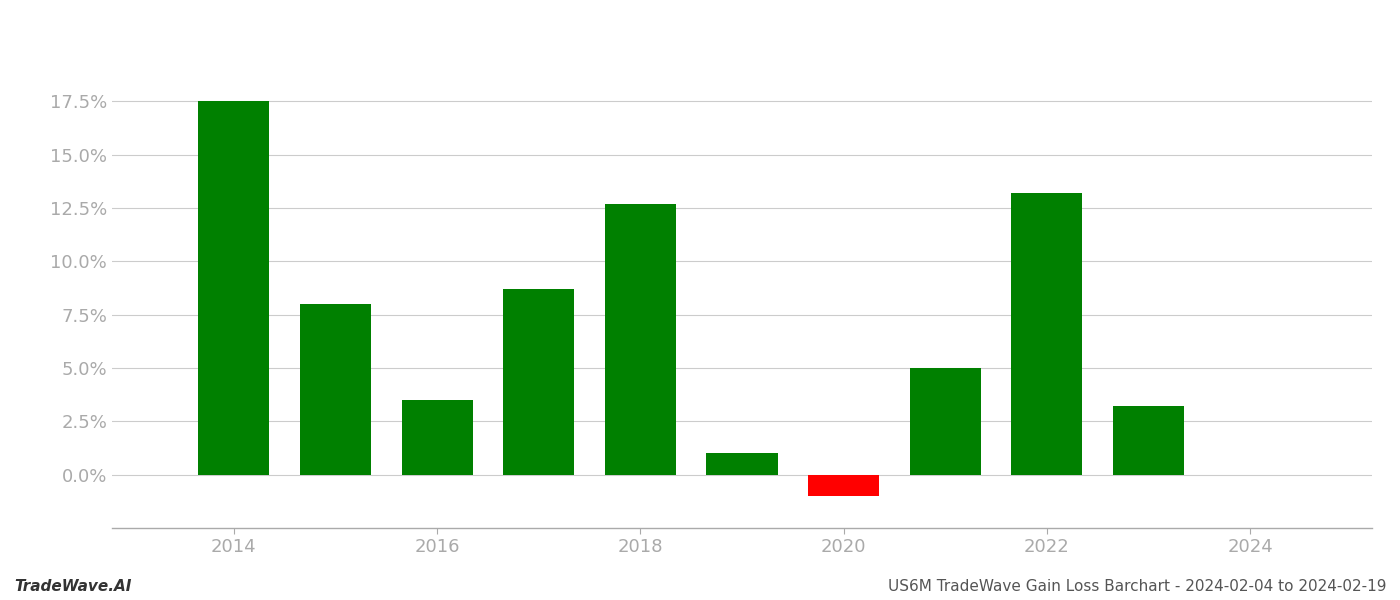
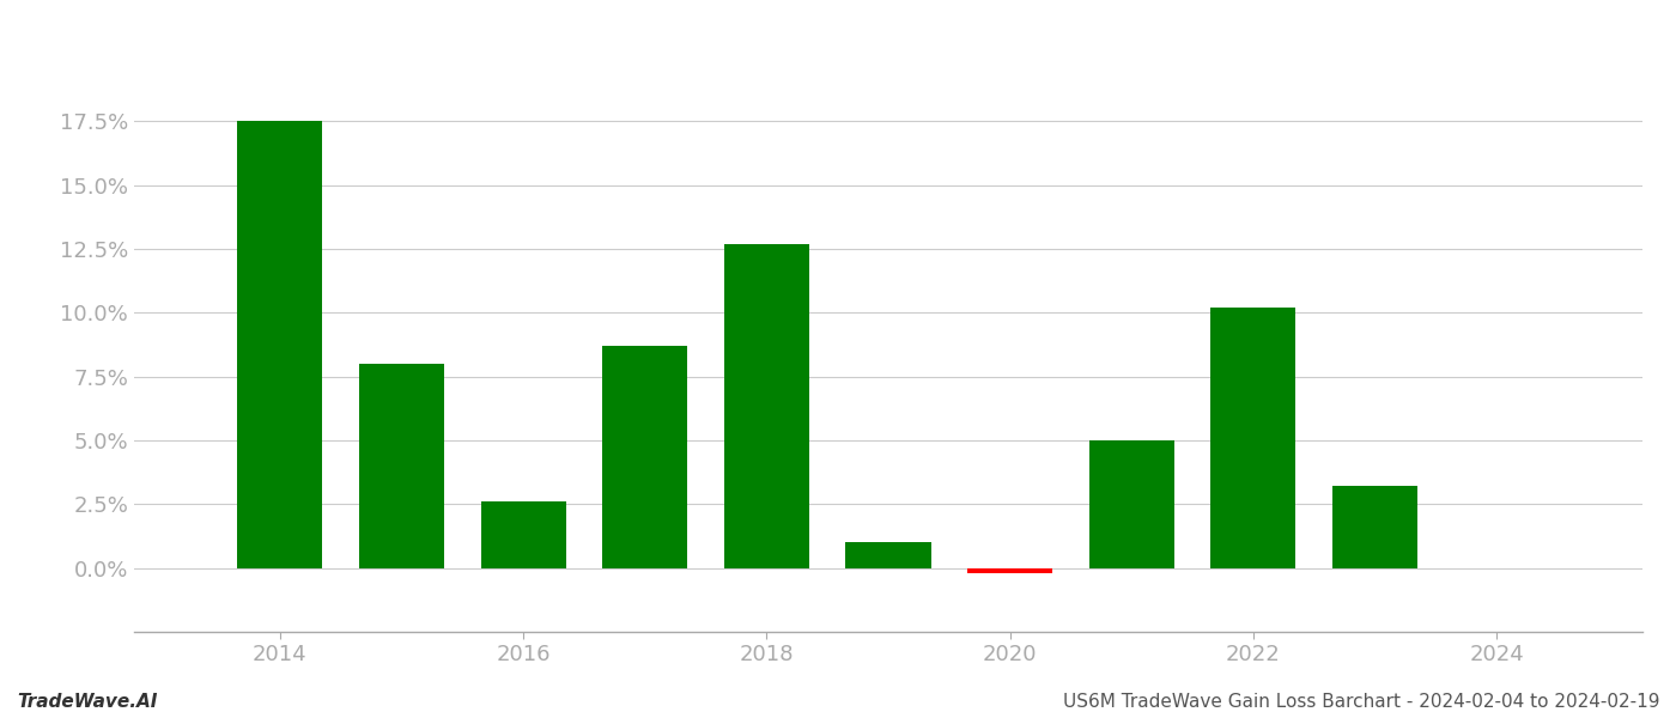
2016: 3.5% -> 2.6%
2020: -1.0% -> -0.2%
2022: 13.2% -> 10.2%
